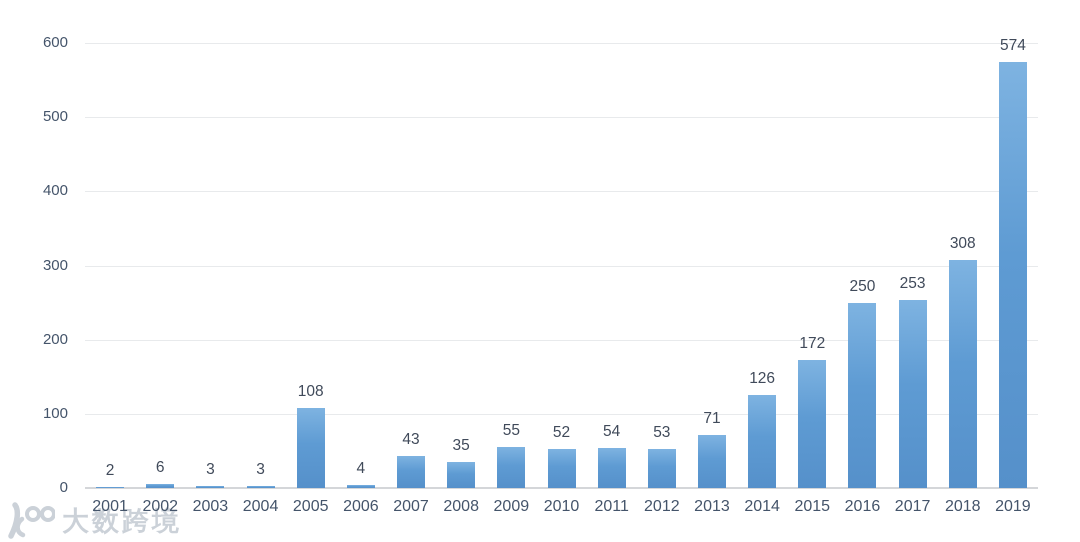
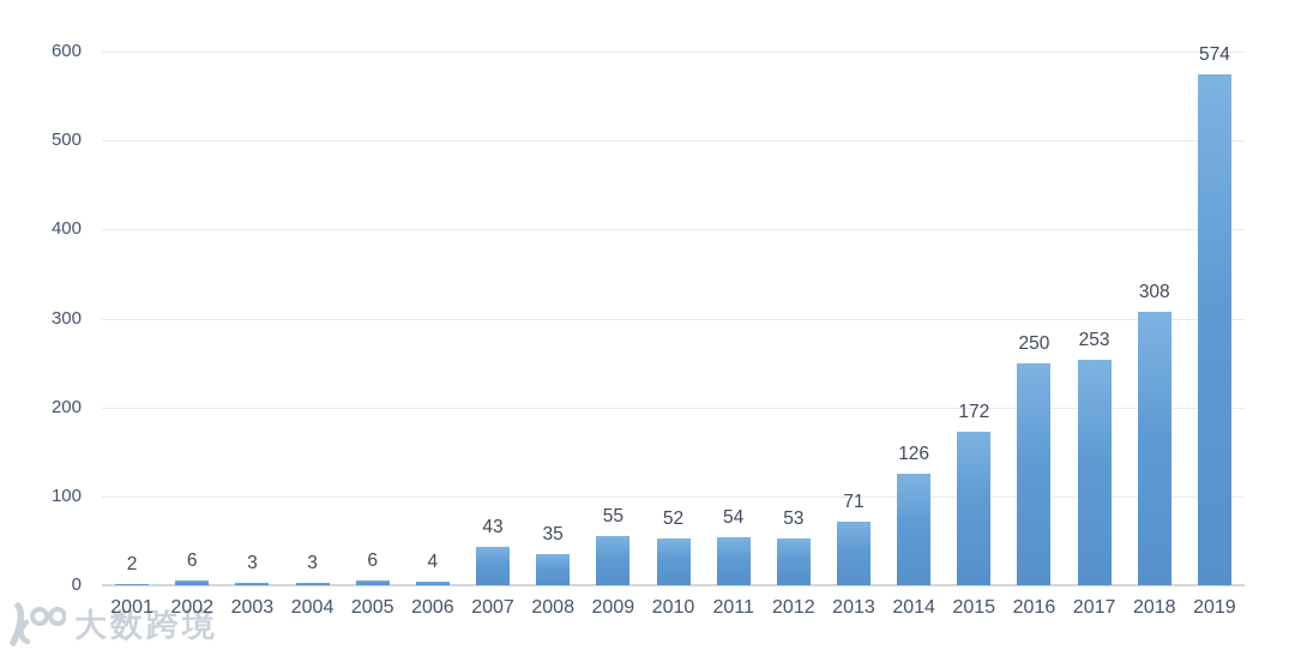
2005: 108 -> 6
